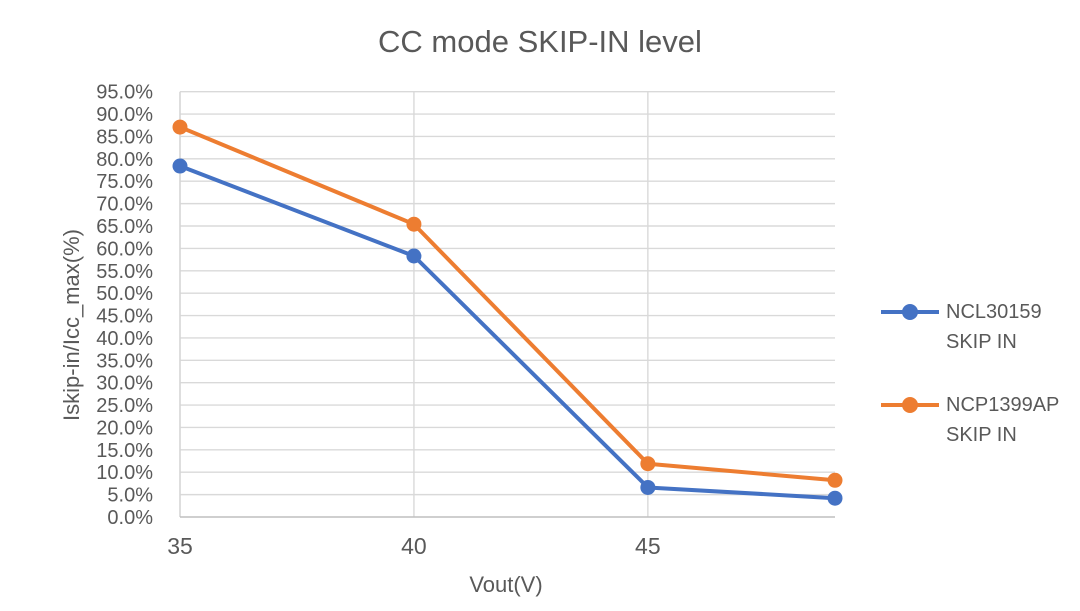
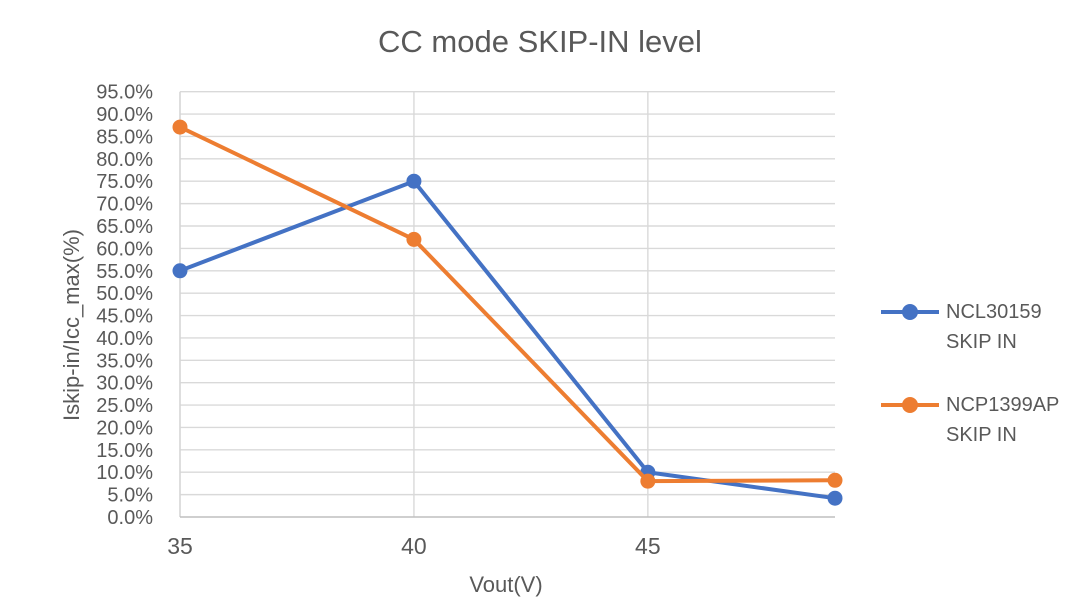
NCL30159 SKIP IN/35: 78% -> 55%
NCL30159 SKIP IN/40: 58% -> 75%
NCP1399AP SKIP IN/40: 65% -> 62%
NCL30159 SKIP IN/45: 7% -> 10%
NCP1399AP SKIP IN/45: 12% -> 8%
